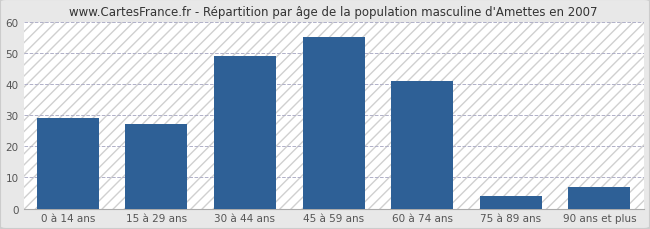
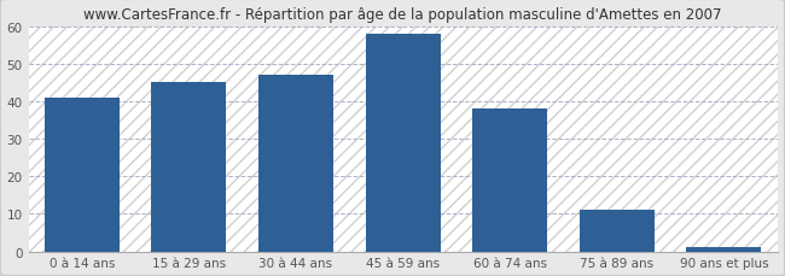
0 à 14 ans: 29 -> 41
15 à 29 ans: 27 -> 45
30 à 44 ans: 49 -> 47
45 à 59 ans: 55 -> 58
60 à 74 ans: 41 -> 38
75 à 89 ans: 4 -> 11
90 ans et plus: 7 -> 1
